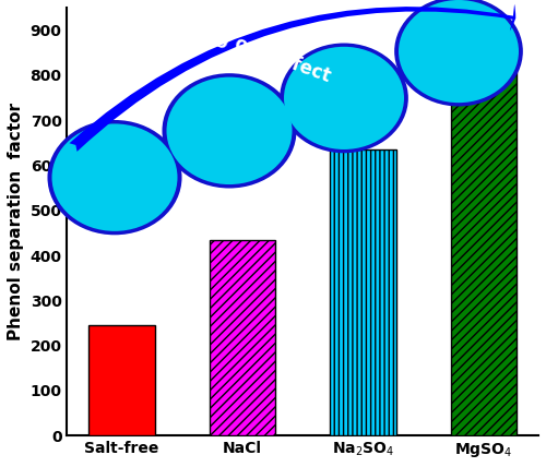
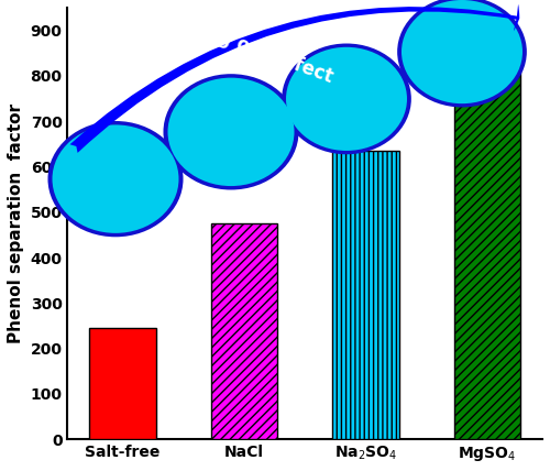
NaCl: 435 -> 475
